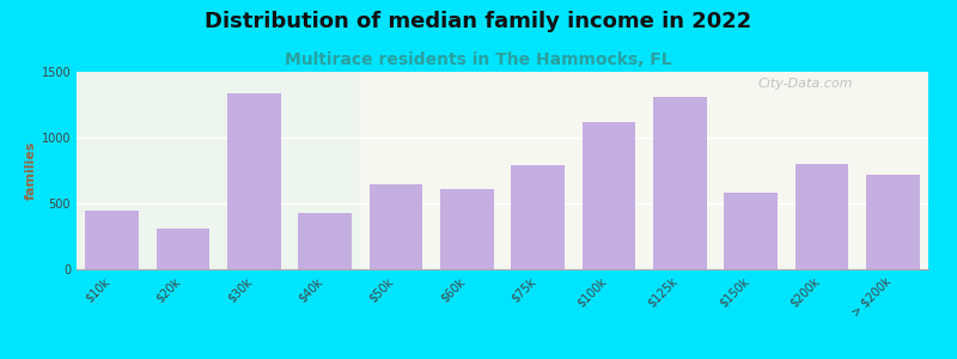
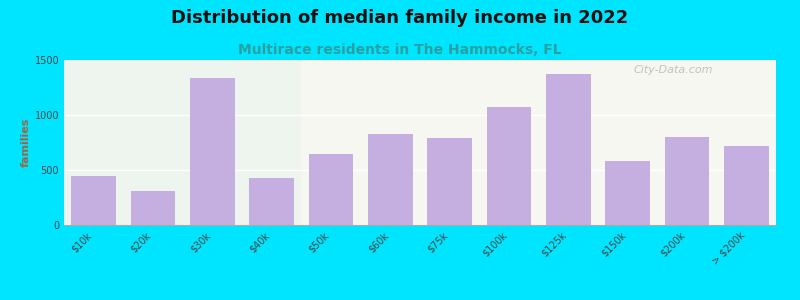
$60k: 610 -> 830
$100k: 1120 -> 1070
$125k: 1310 -> 1370
